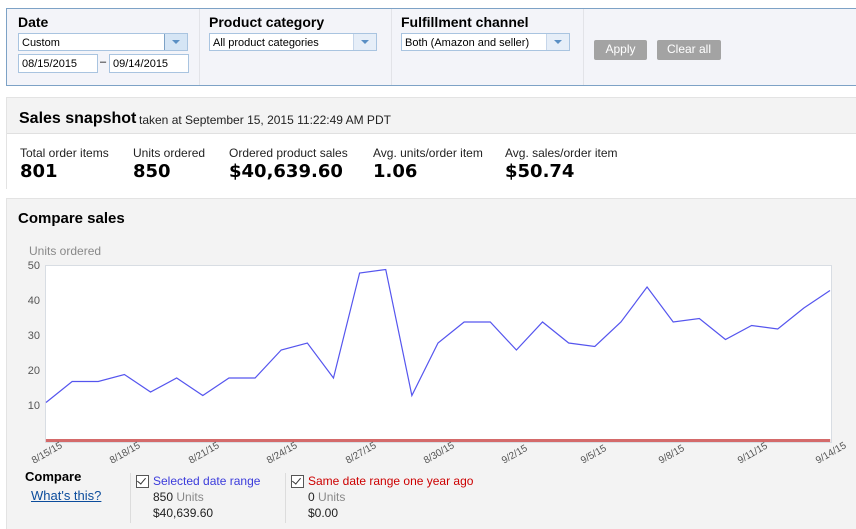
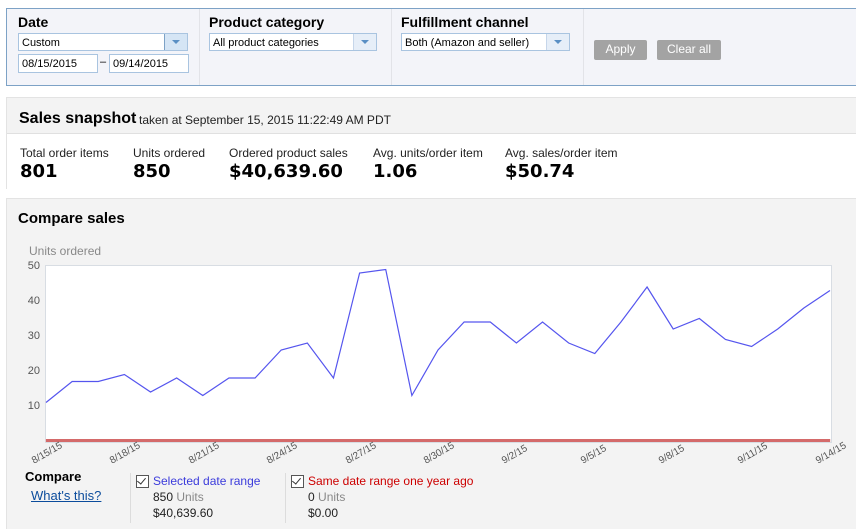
Selected date range/8/30/15: 28 -> 26
Selected date range/9/2/15: 26 -> 28
Selected date range/9/5/15: 27 -> 25
Selected date range/9/8/15: 34 -> 32
Selected date range/9/11/15: 33 -> 27
